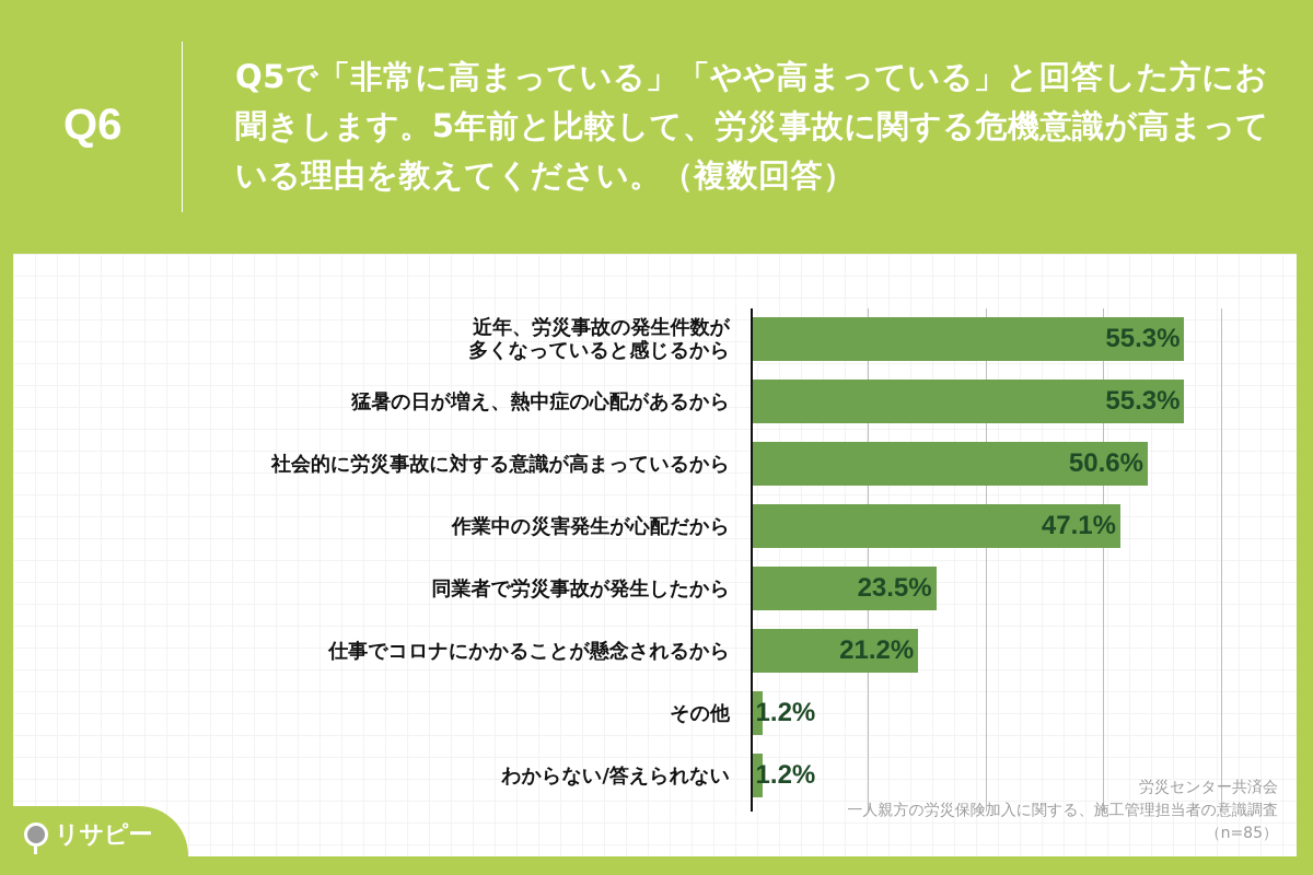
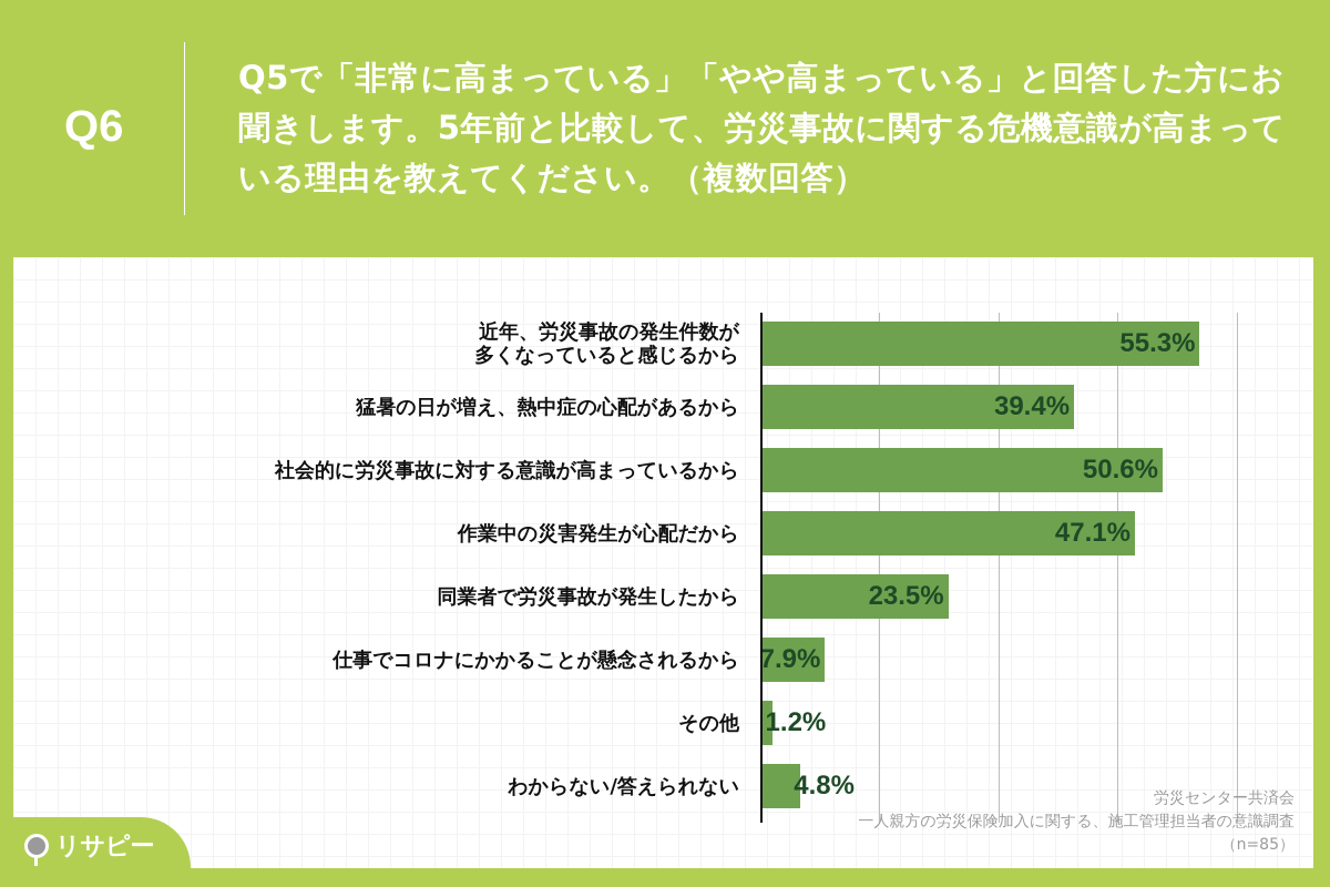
猛暑の日が増え、熱中症の心配があるから: 55.3% -> 39.4%
仕事でコロナにかかることが懸念されるから: 21.2% -> 7.9%
わからない/答えられない: 1.2% -> 4.8%
